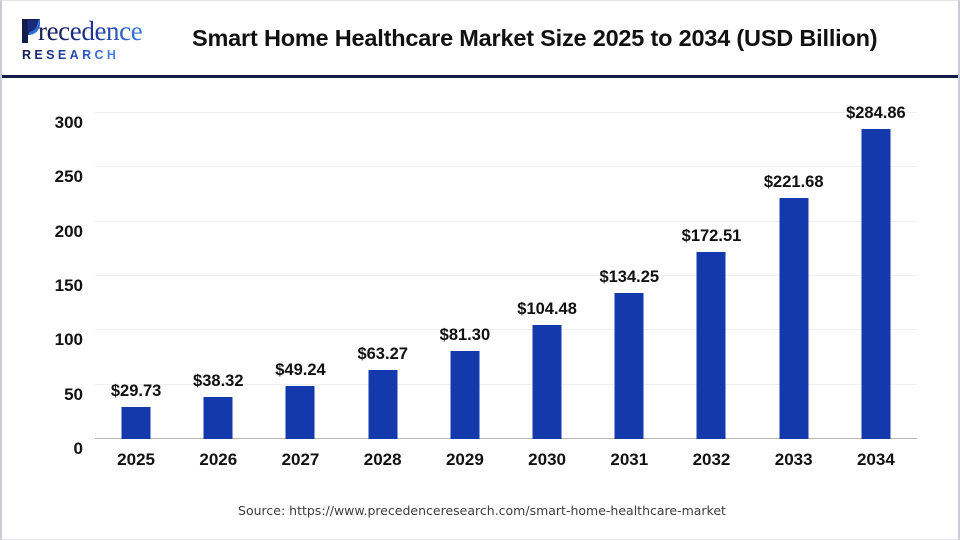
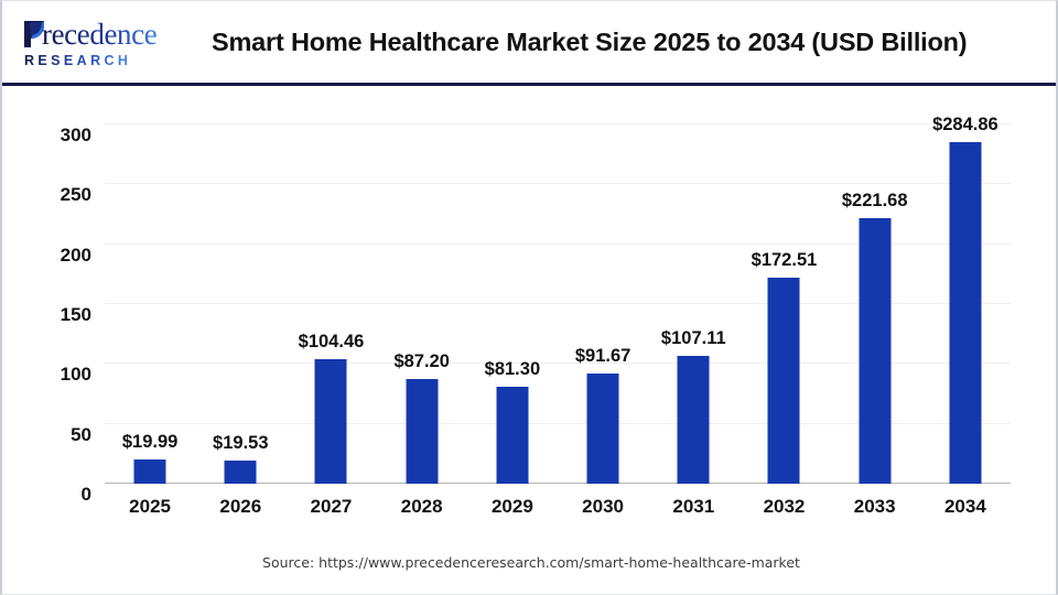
2025: $29.73 -> $19.99
2026: $38.32 -> $19.53
2027: $49.24 -> $104.46
2028: $63.27 -> $87.20
2030: $104.48 -> $91.67
2031: $134.25 -> $107.11
